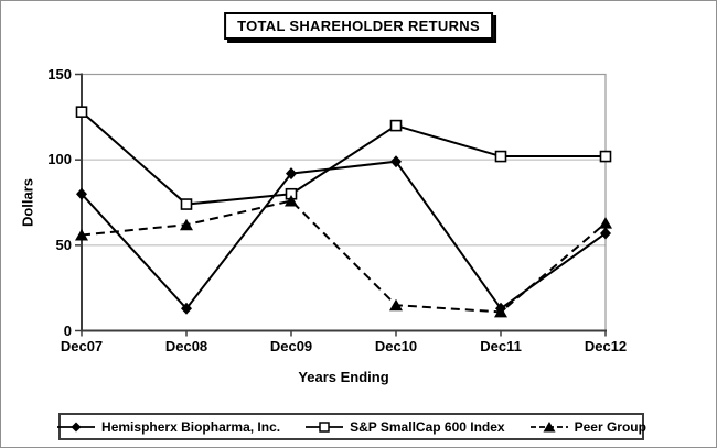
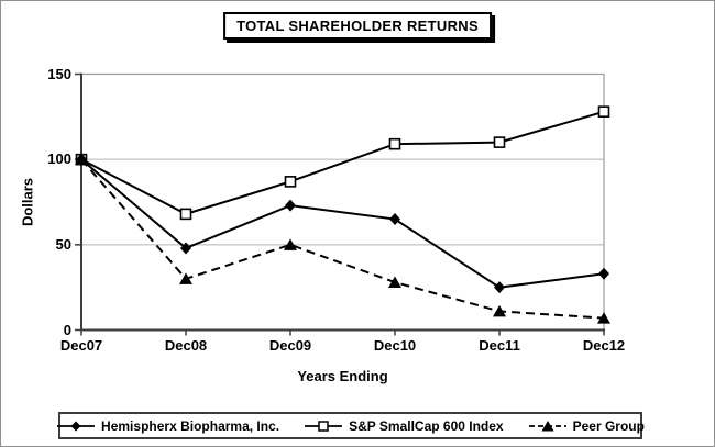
Hemispherx Biopharma, Inc./Dec07: 80 -> 100
S&P SmallCap 600 Index/Dec07: 128 -> 100
Peer Group/Dec07: 56 -> 100
Hemispherx Biopharma, Inc./Dec08: 13 -> 48
S&P SmallCap 600 Index/Dec08: 74 -> 68
Peer Group/Dec08: 62 -> 30
Hemispherx Biopharma, Inc./Dec09: 92 -> 73
S&P SmallCap 600 Index/Dec09: 80 -> 87
Peer Group/Dec09: 76 -> 50
Hemispherx Biopharma, Inc./Dec10: 99 -> 65
S&P SmallCap 600 Index/Dec10: 120 -> 109
Peer Group/Dec10: 15 -> 28
Hemispherx Biopharma, Inc./Dec11: 13 -> 25
S&P SmallCap 600 Index/Dec11: 102 -> 110
Hemispherx Biopharma, Inc./Dec12: 57 -> 33
S&P SmallCap 600 Index/Dec12: 102 -> 128
Peer Group/Dec12: 63 -> 7
